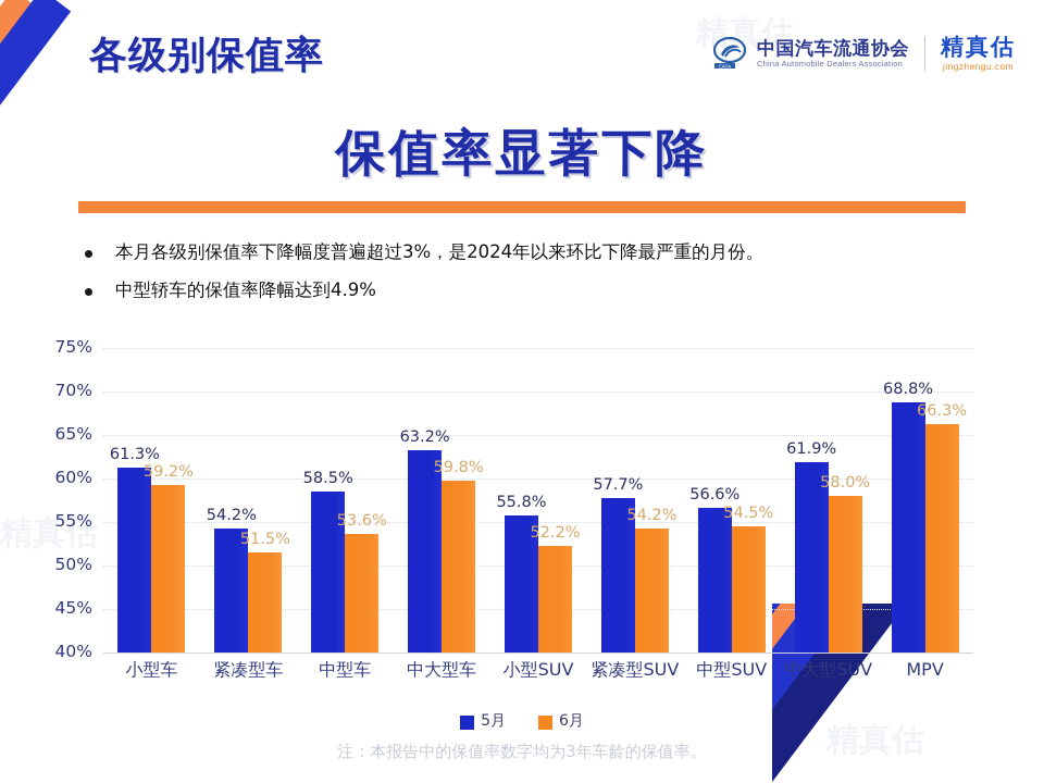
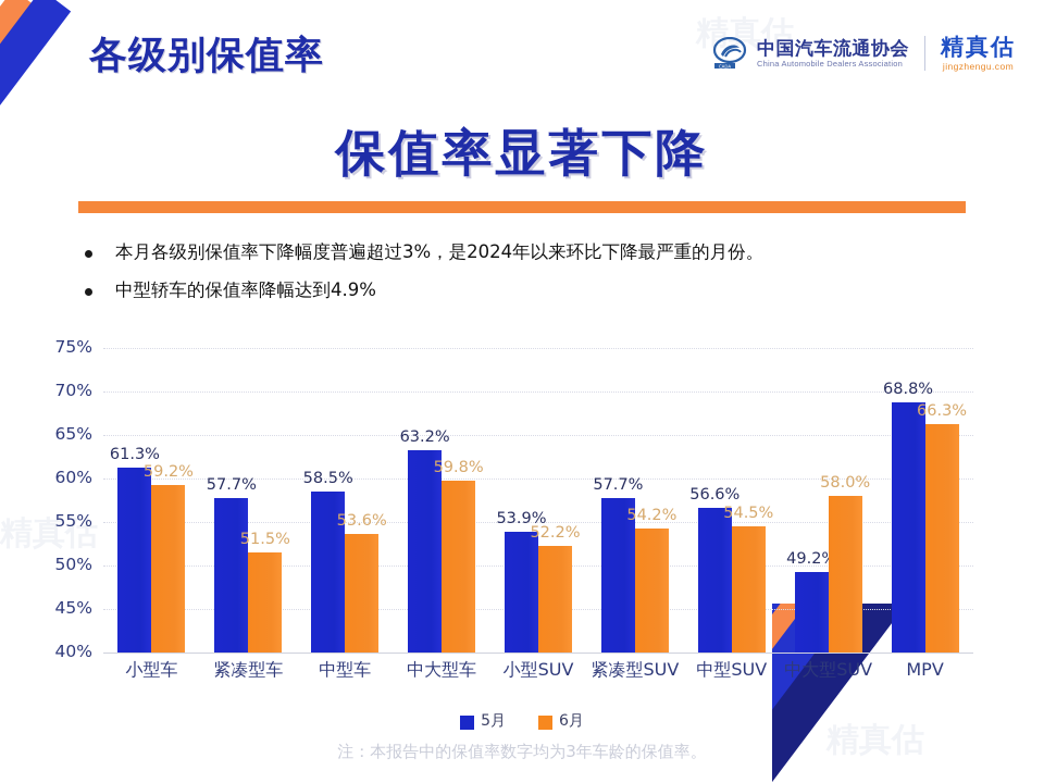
5月/紧凑型车: 54.2% -> 57.7%
5月/小型SUV: 55.8% -> 53.9%
5月/中大型SUV: 61.9% -> 49.2%
